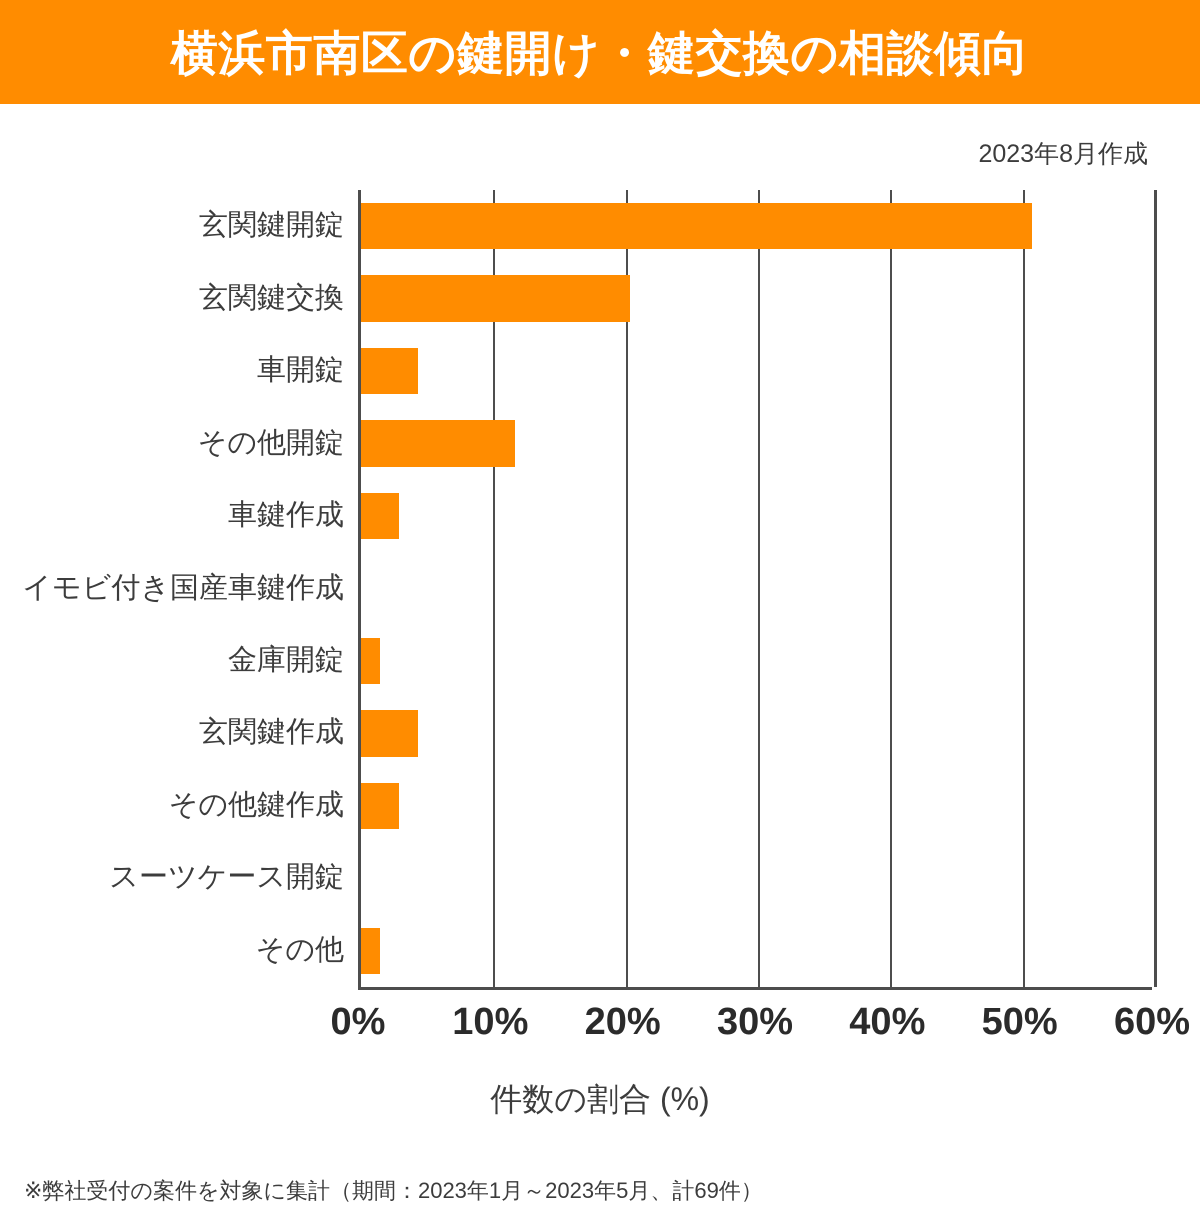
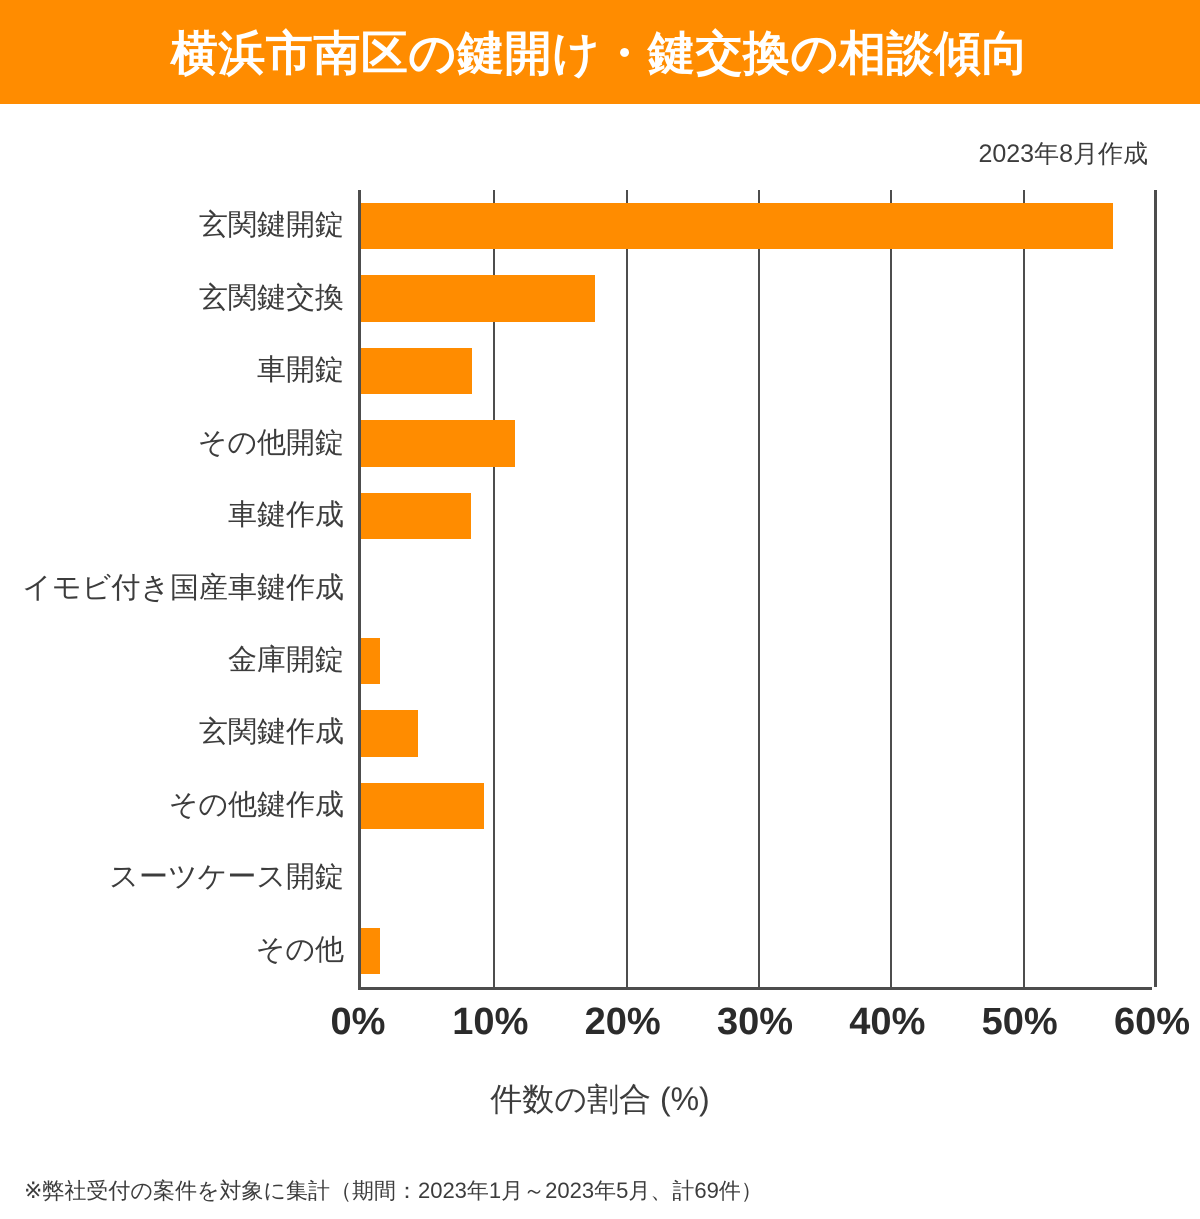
玄関鍵開錠: 50.7% -> 56.8%
玄関鍵交換: 20.3% -> 17.7%
車開錠: 4.3% -> 8.4%
車鍵作成: 2.9% -> 8.3%
その他鍵作成: 2.9% -> 9.3%
